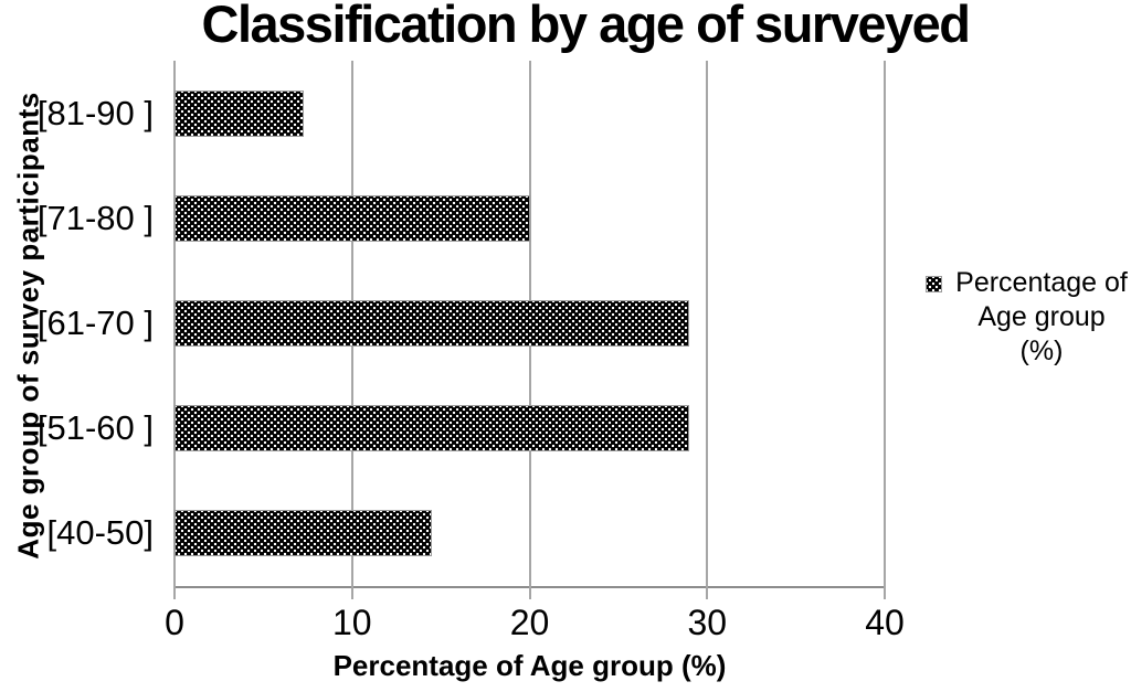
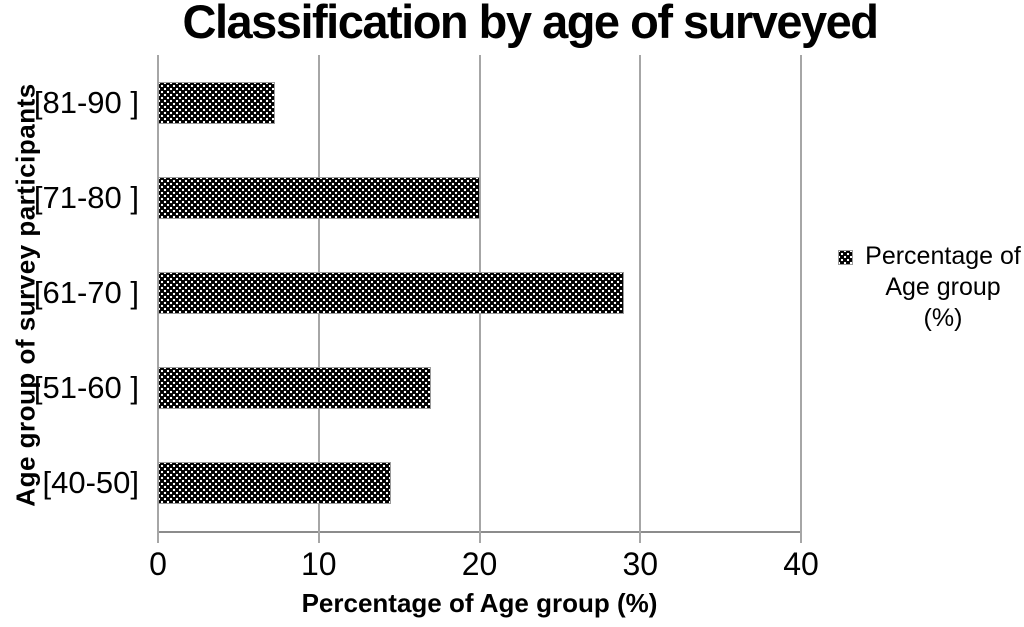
[51-60 ]: 29.0 -> 17.0
